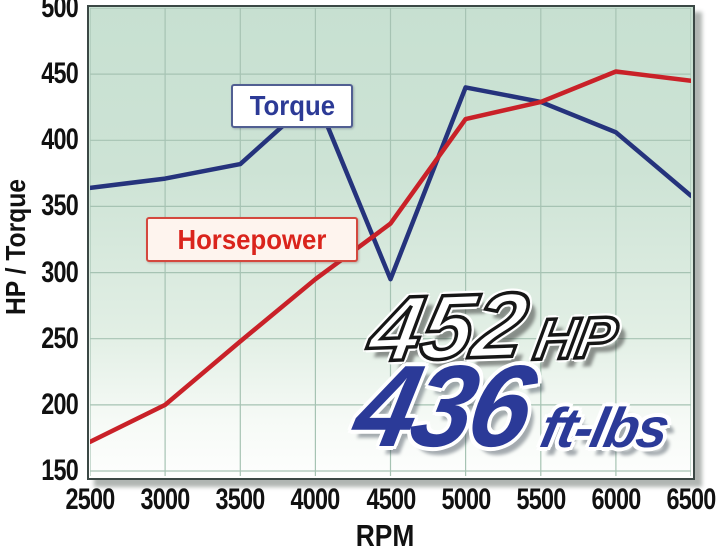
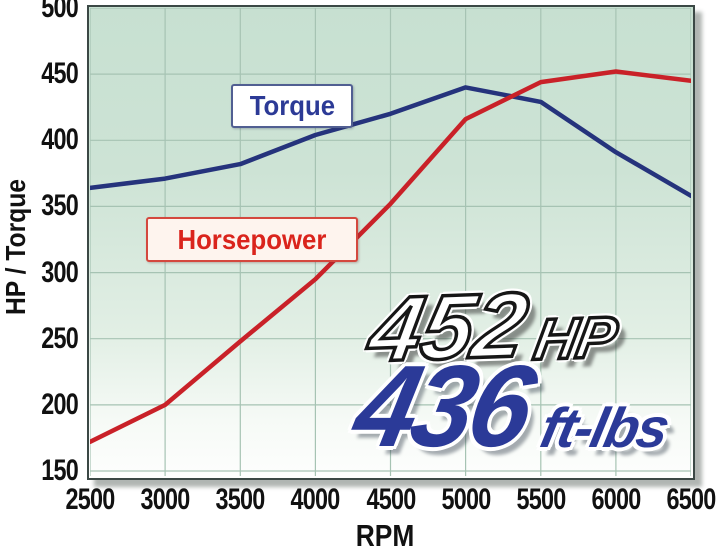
Torque/4000: 433 -> 404
Torque/4500: 295 -> 420
Horsepower/4500: 337 -> 352
Horsepower/5500: 429 -> 444
Torque/6000: 406 -> 391
